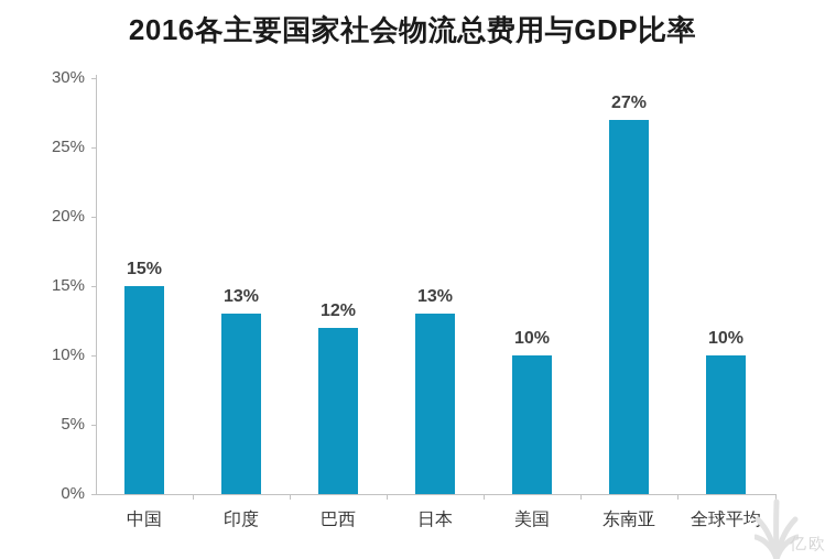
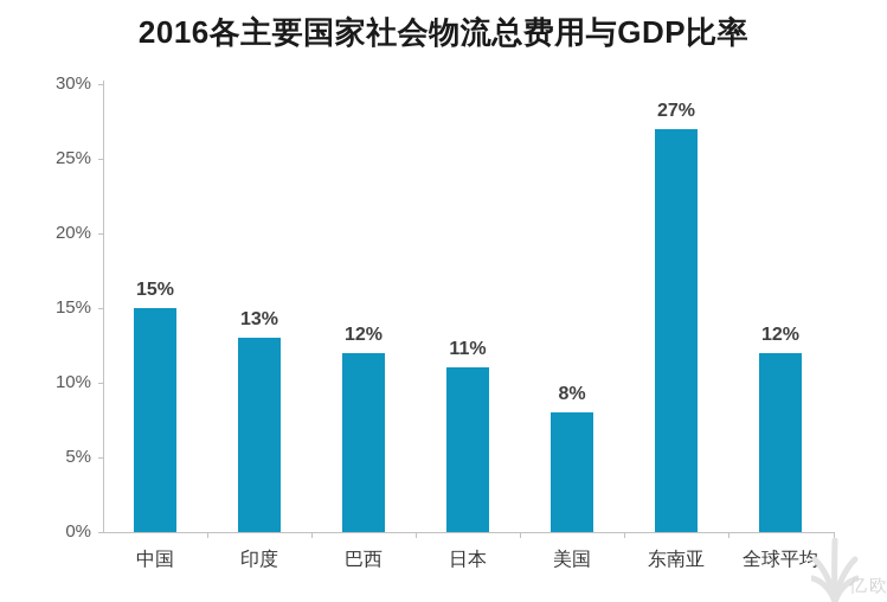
日本: 13% -> 11%
美国: 10% -> 8%
全球平均: 10% -> 12%
